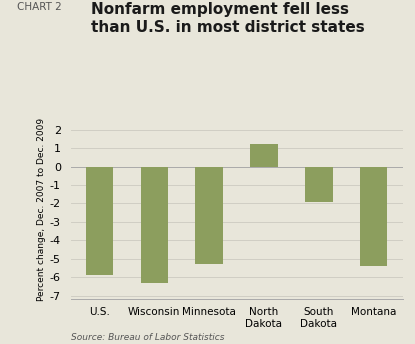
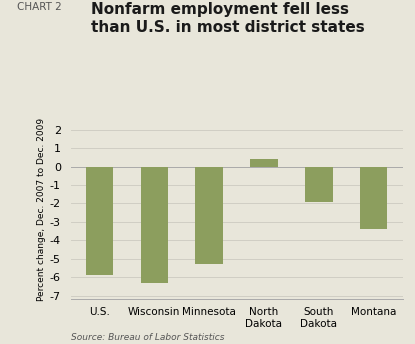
North Dakota: 1.2 -> 0.4
Montana: -5.4 -> -3.4
